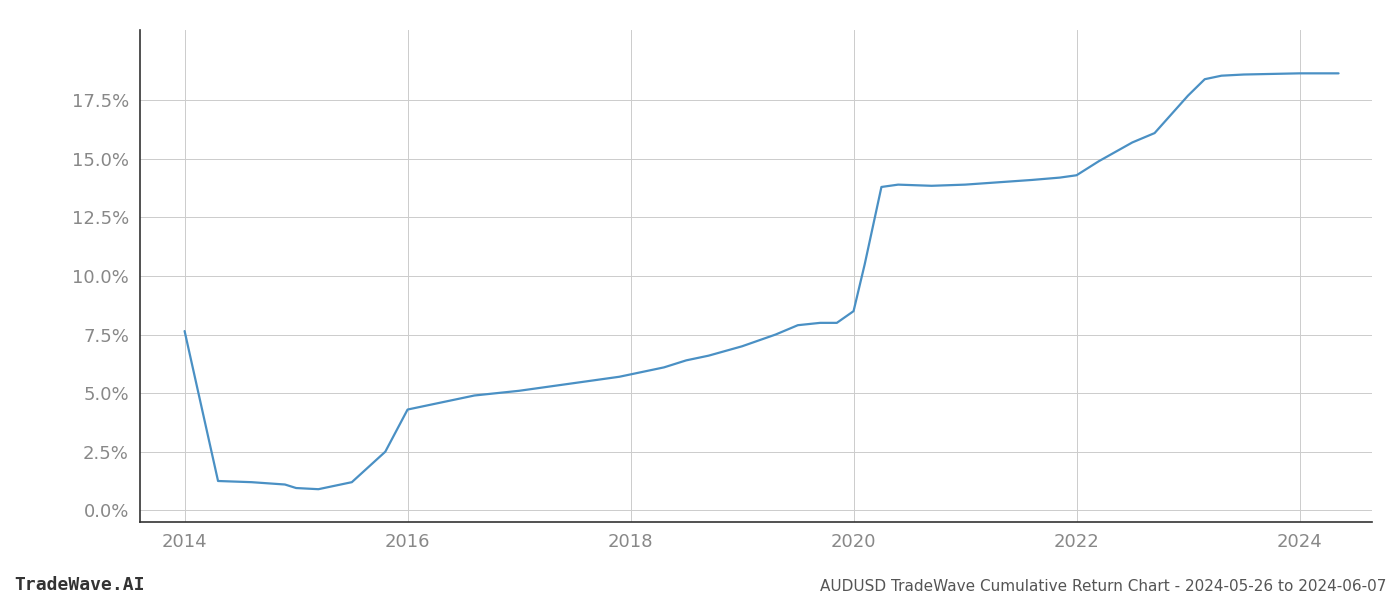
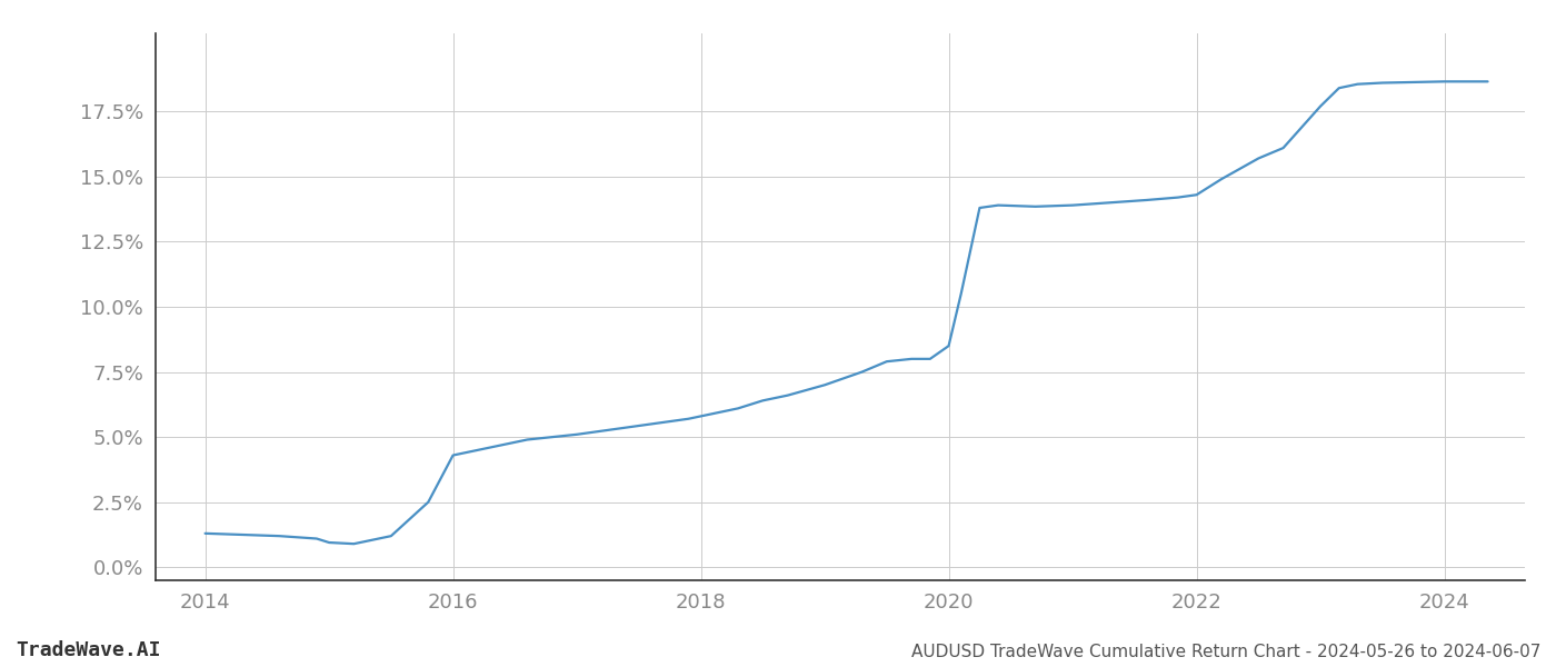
2014: 7.65% -> 1.30%
